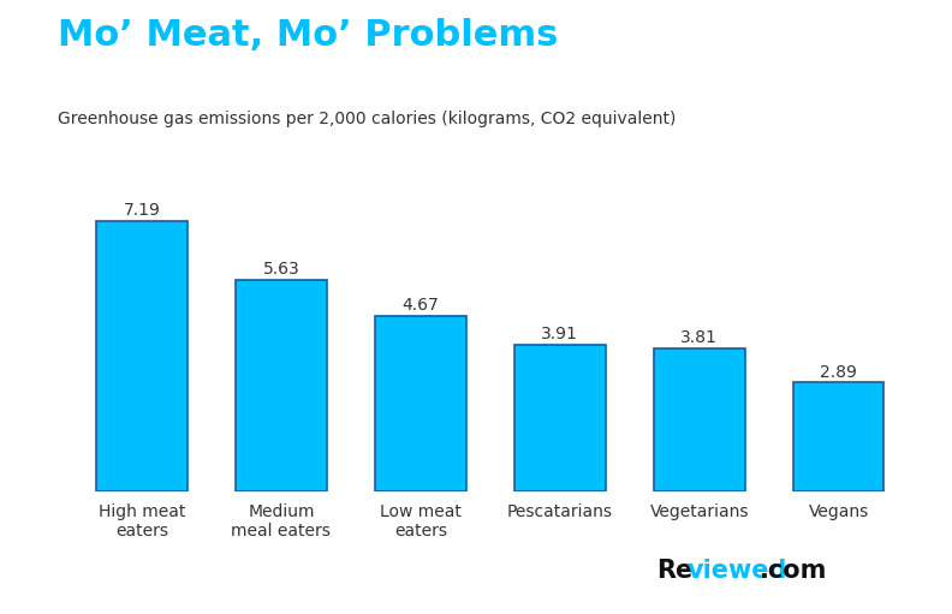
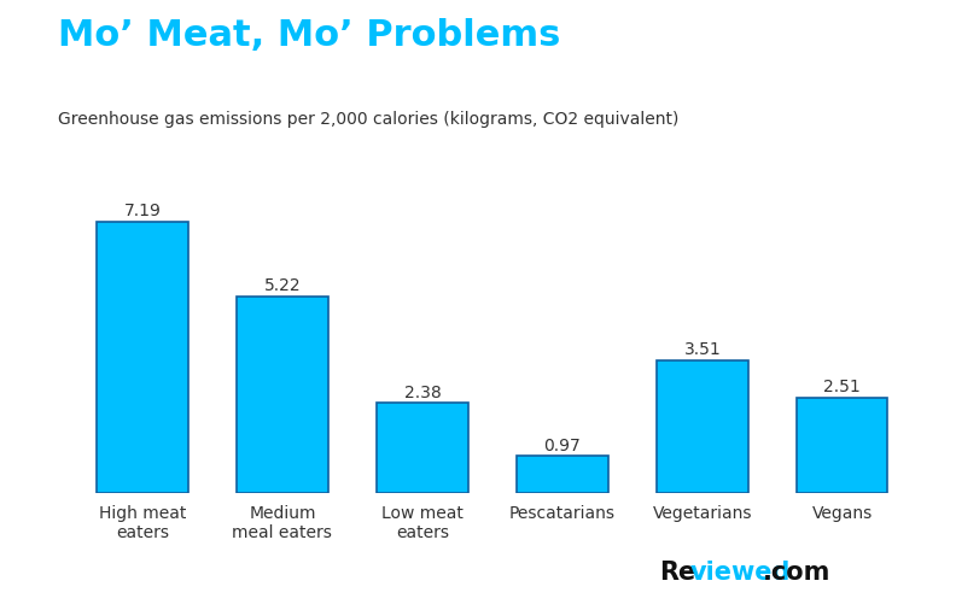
Medium meal eaters: 5.63 -> 5.22
Low meat eaters: 4.67 -> 2.38
Pescatarians: 3.91 -> 0.97
Vegetarians: 3.81 -> 3.51
Vegans: 2.89 -> 2.51
